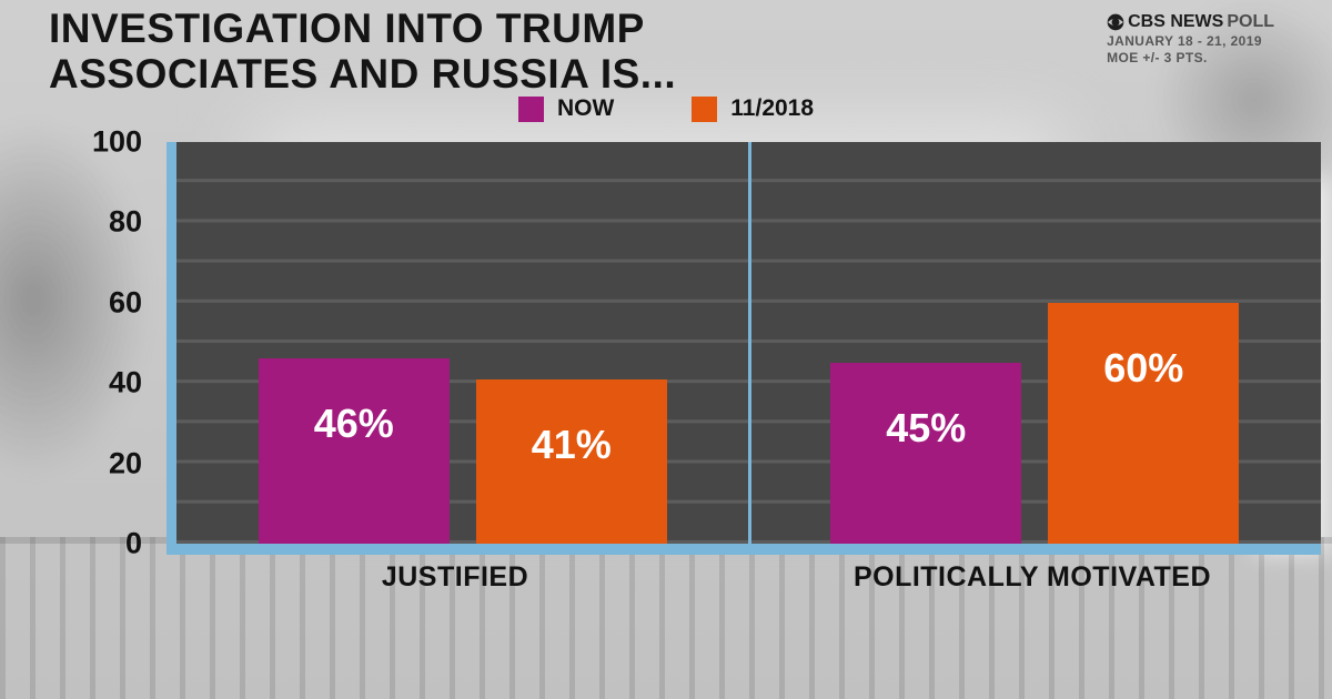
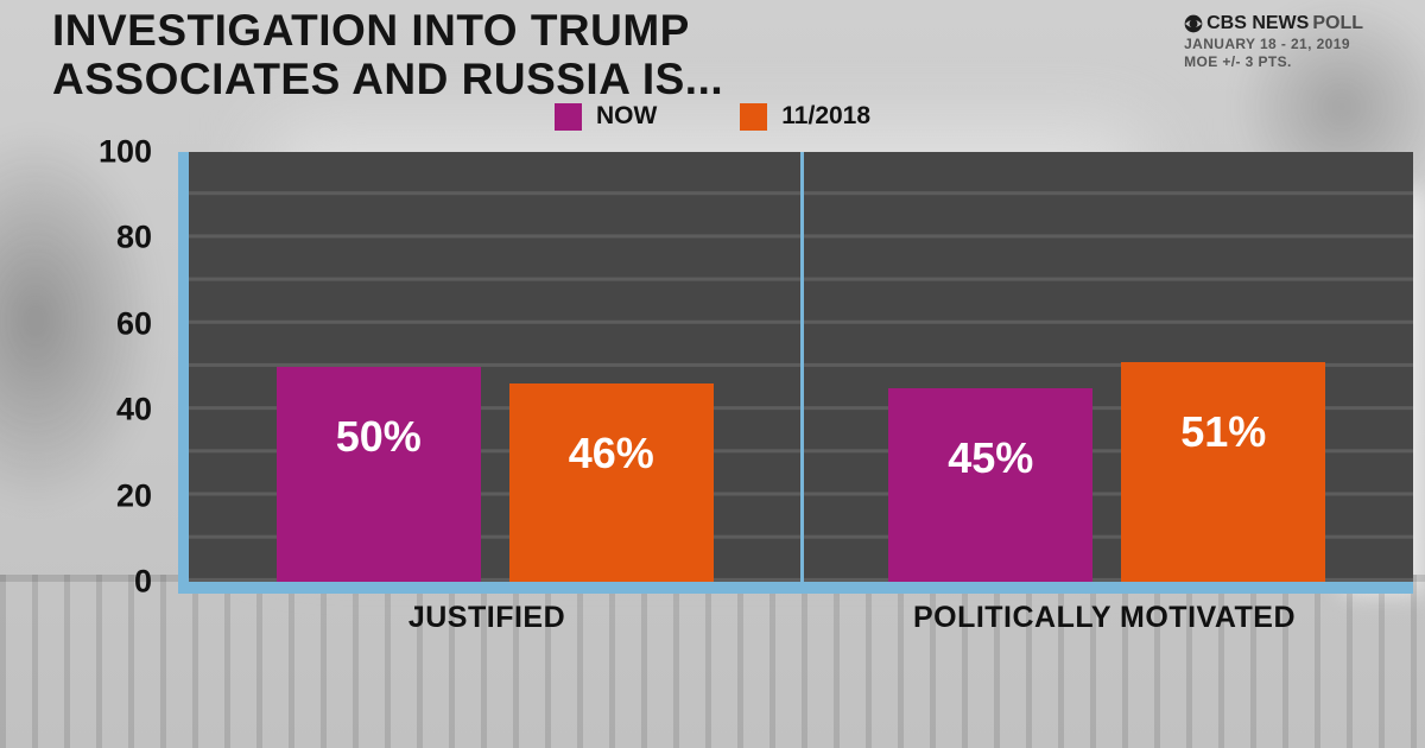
NOW/JUSTIFIED: 46% -> 50%
11/2018/JUSTIFIED: 41% -> 46%
11/2018/POLITICALLY MOTIVATED: 60% -> 51%
